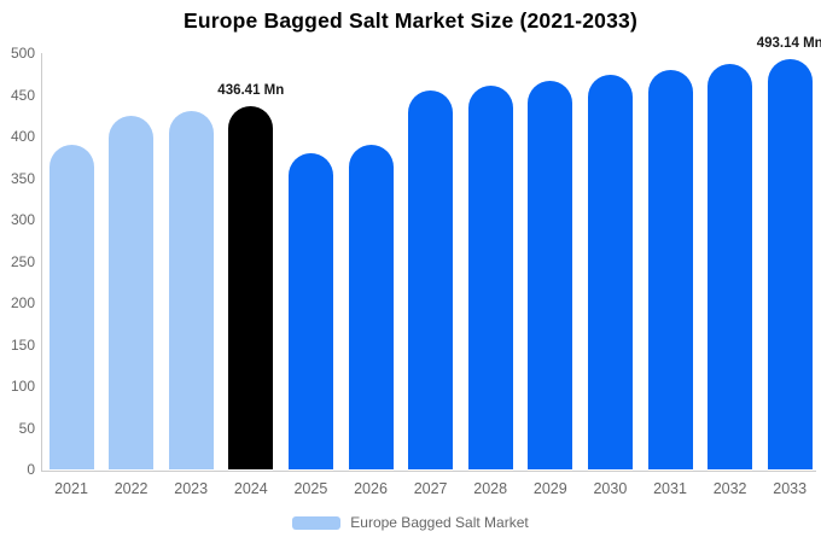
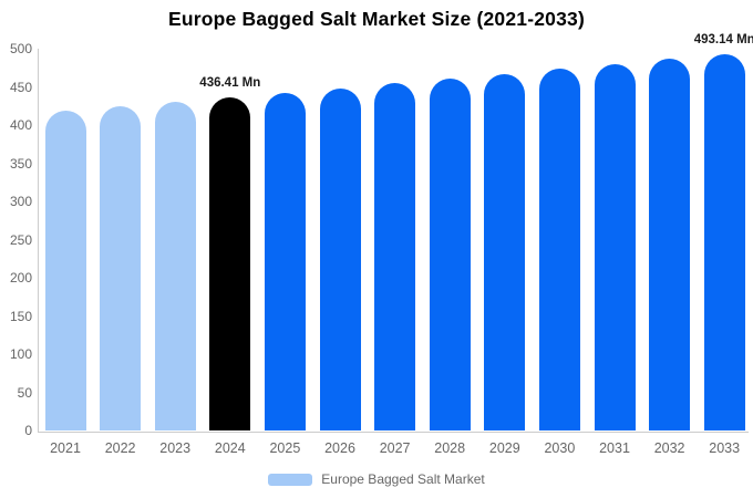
2021: 390 -> 420
2025: 380 -> 440
2026: 390 -> 450
